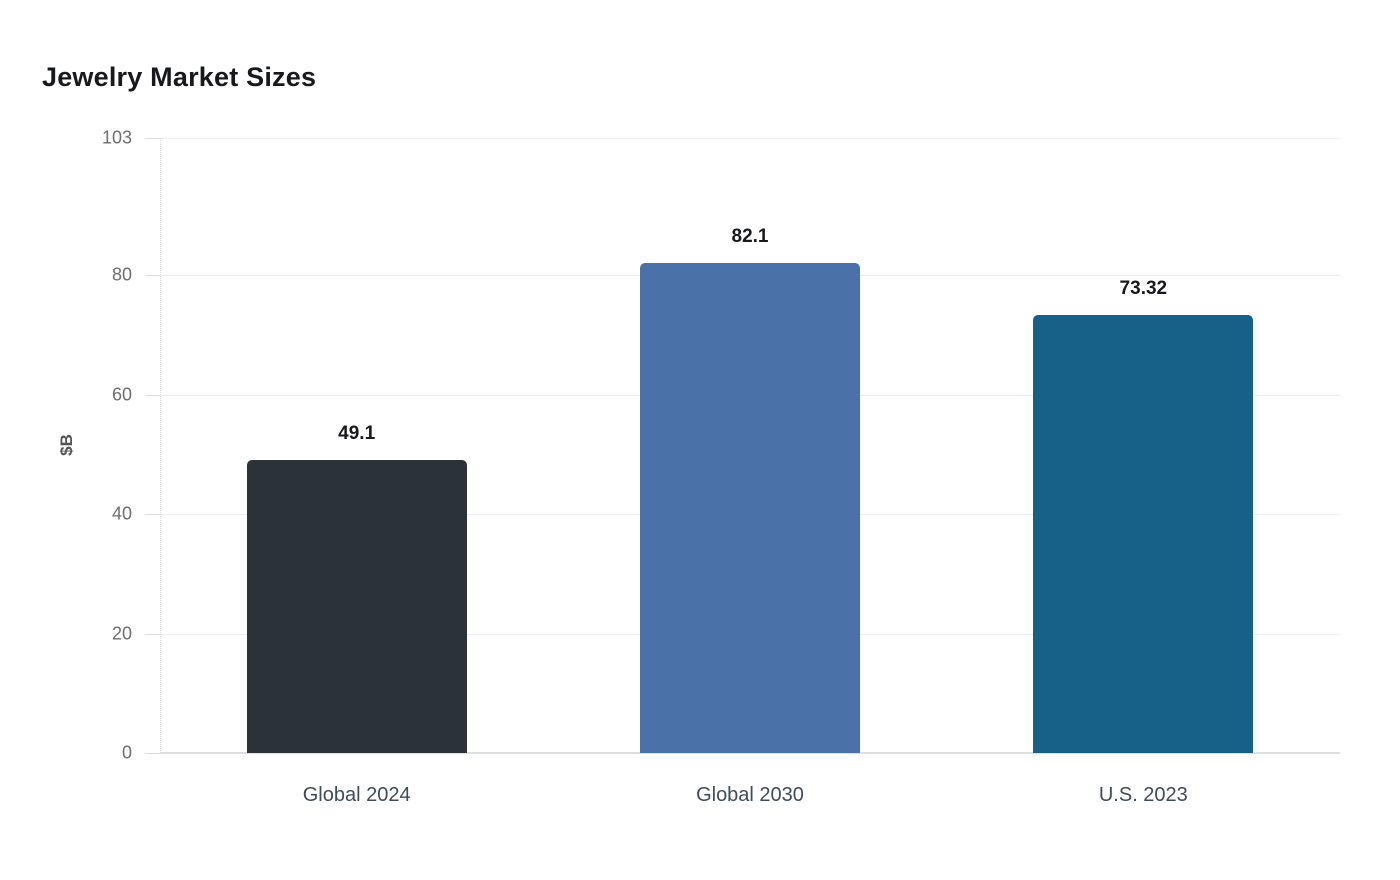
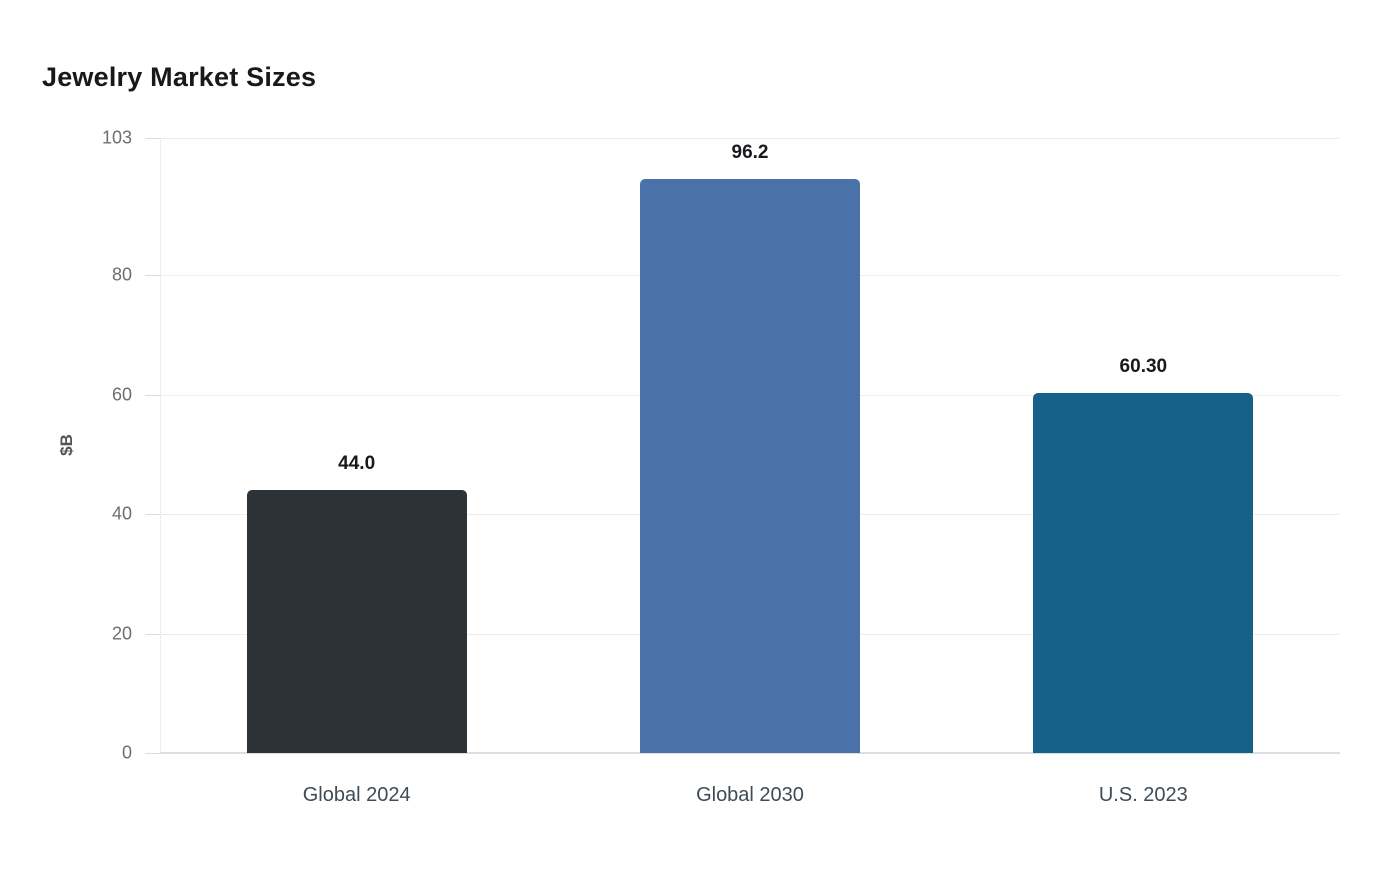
Global 2024: 49.1 -> 44.0
Global 2030: 82.1 -> 96.2
U.S. 2023: 73.32 -> 60.30
